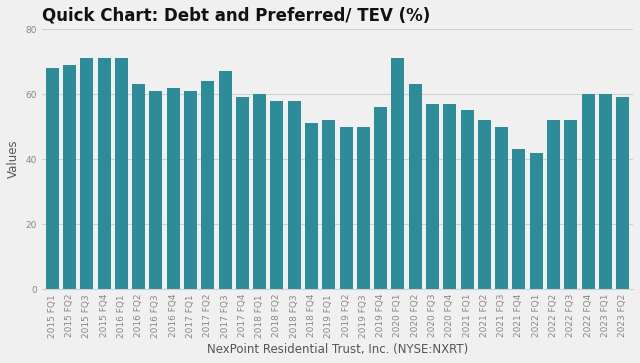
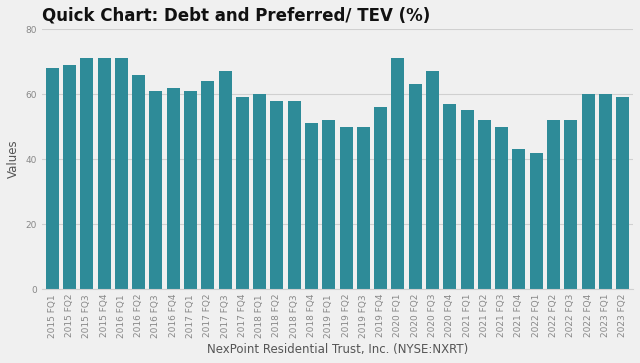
2016 FQ2: 63 -> 66
2020 FQ3: 57 -> 67
